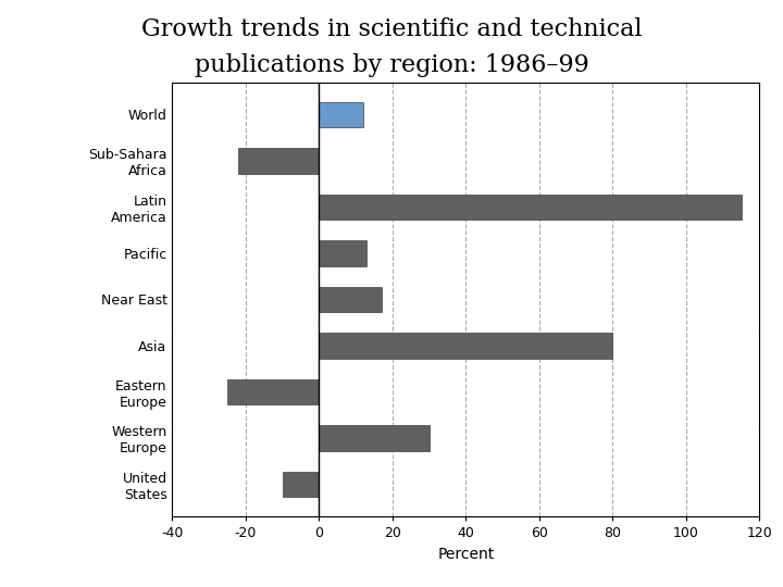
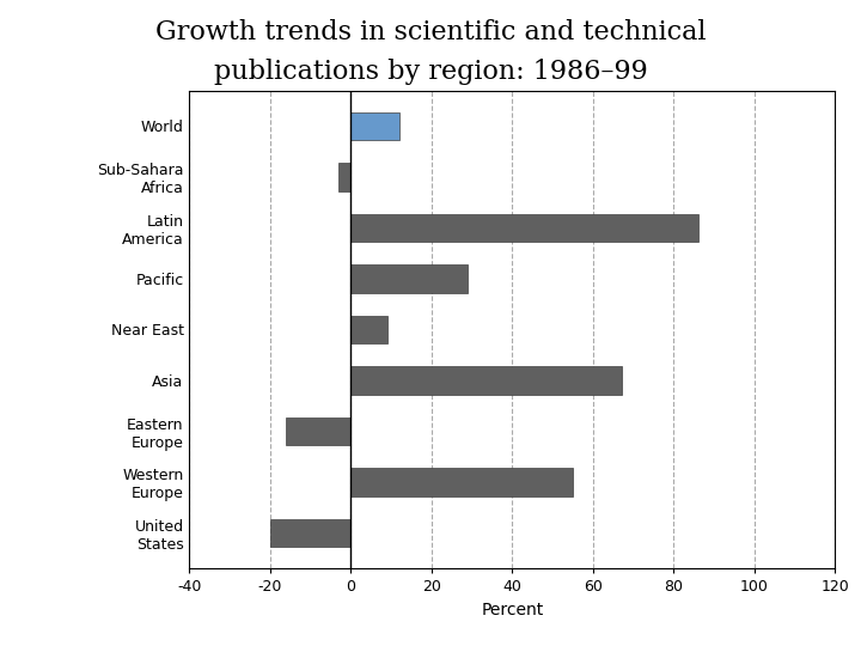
Sub-Sahara Africa: -22 -> -3
Latin America: 115 -> 86
Pacific: 13 -> 29
Near East: 17 -> 9
Asia: 80 -> 67
Eastern Europe: -25 -> -16
Western Europe: 30 -> 55
United States: -10 -> -20
